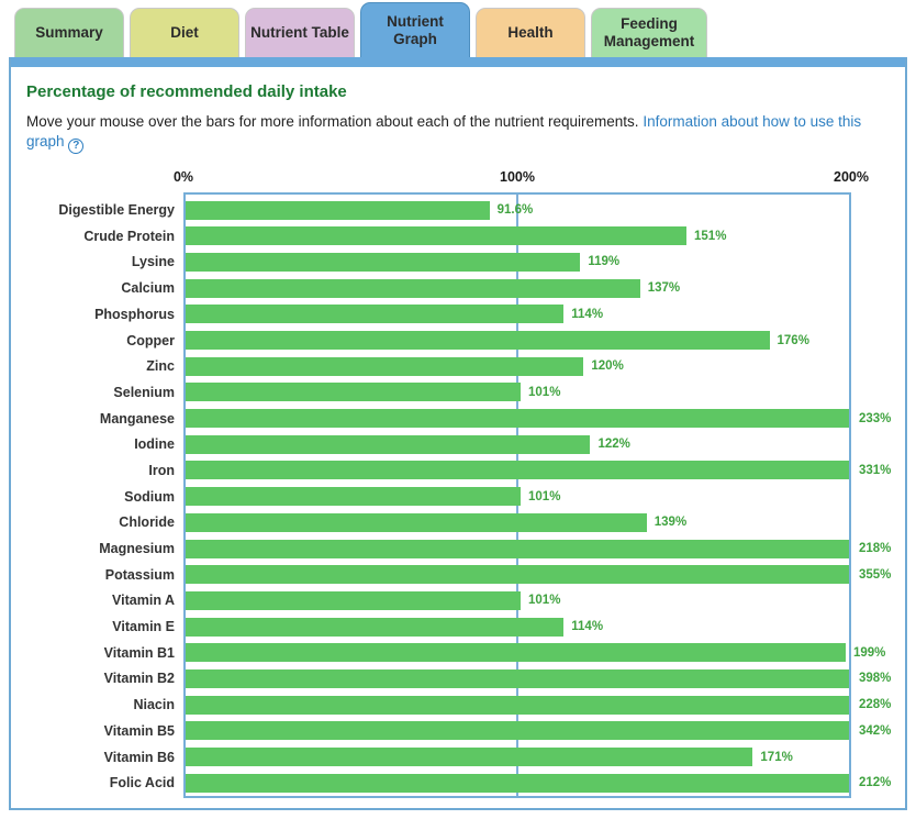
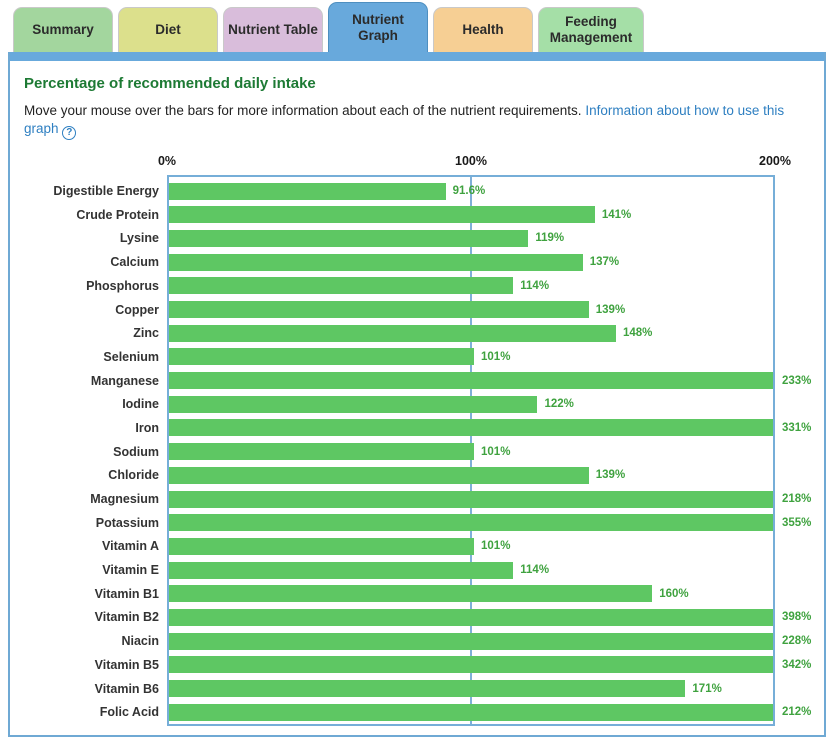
Crude Protein: 151% -> 141%
Copper: 176% -> 139%
Zinc: 120% -> 148%
Vitamin B1: 199% -> 160%
